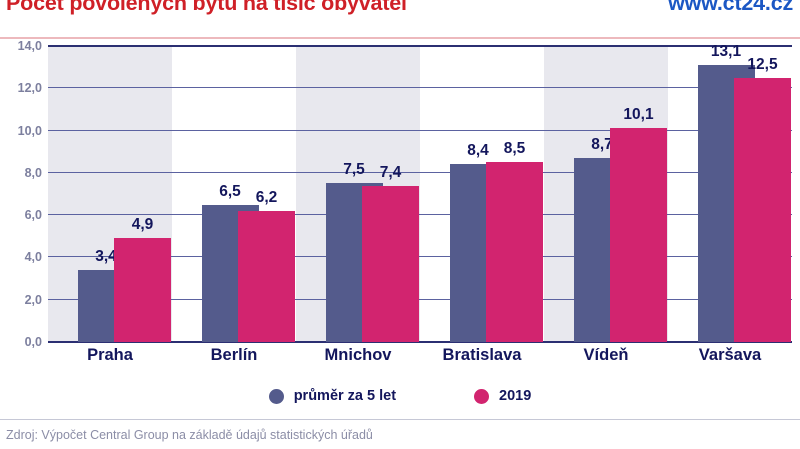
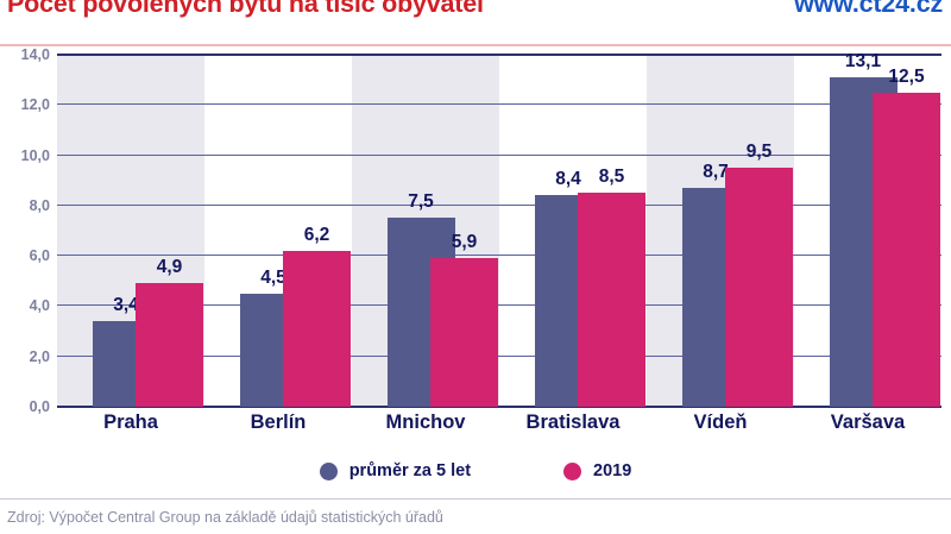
průměr za 5 let/Berlín: 6,5 -> 4,5
2019/Mnichov: 7,4 -> 5,9
2019/Vídeň: 10,1 -> 9,5
